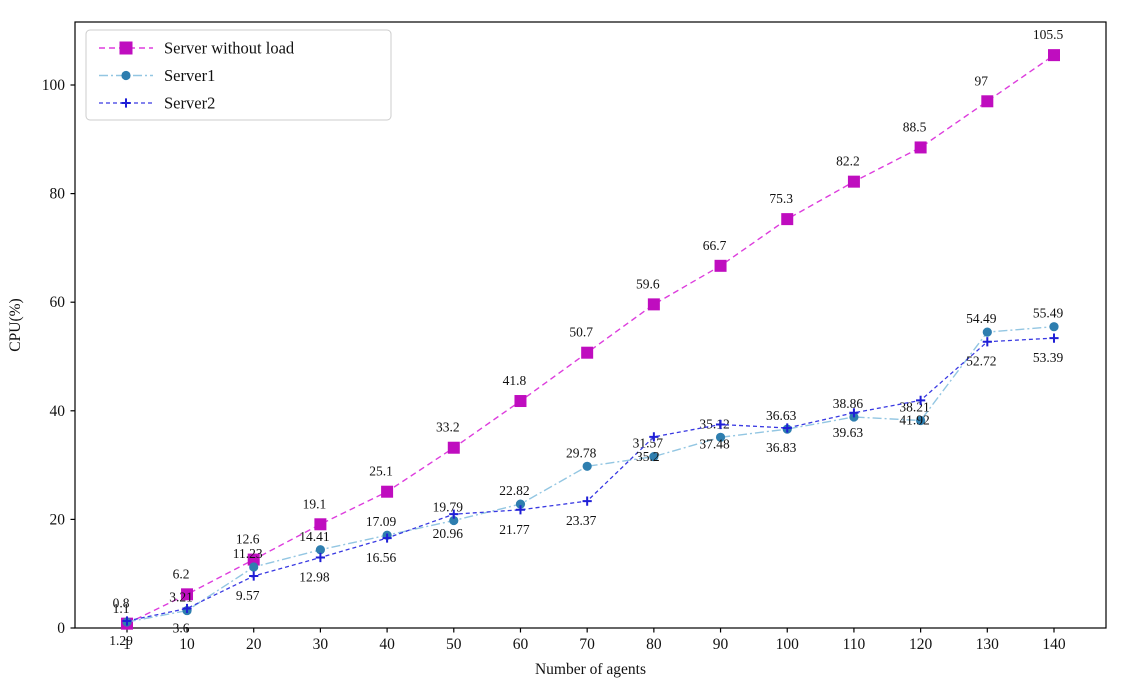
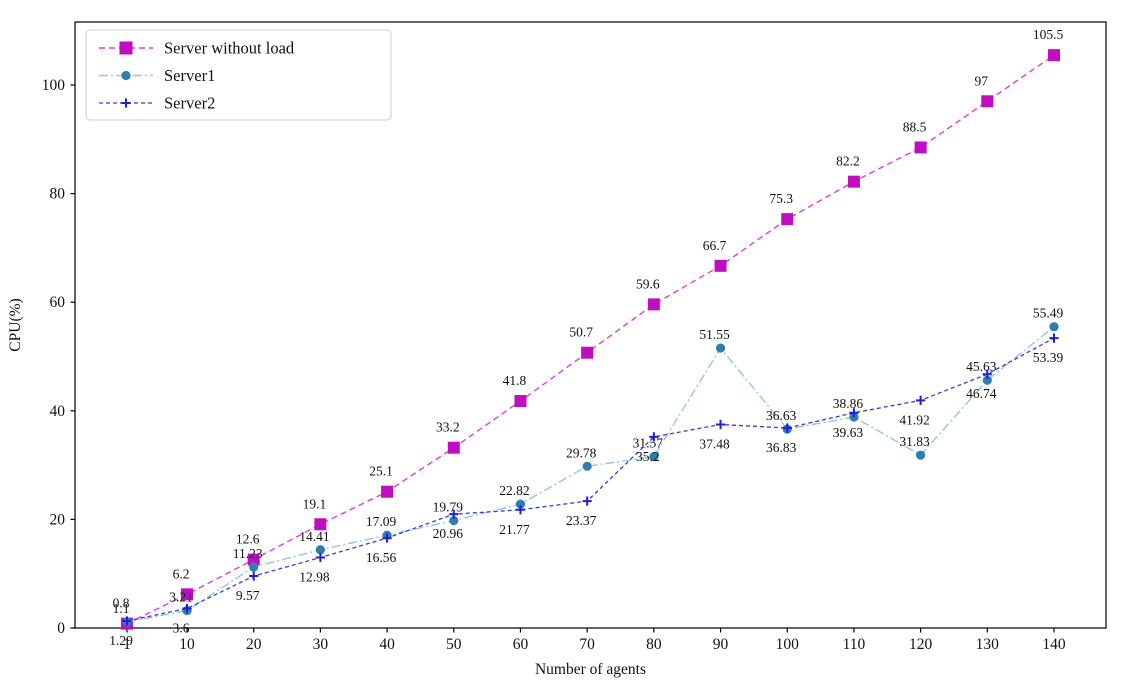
Server1/90: 35.12 -> 51.55
Server1/120: 38.21 -> 31.83
Server1/130: 54.49 -> 45.63
Server2/130: 52.72 -> 46.74
